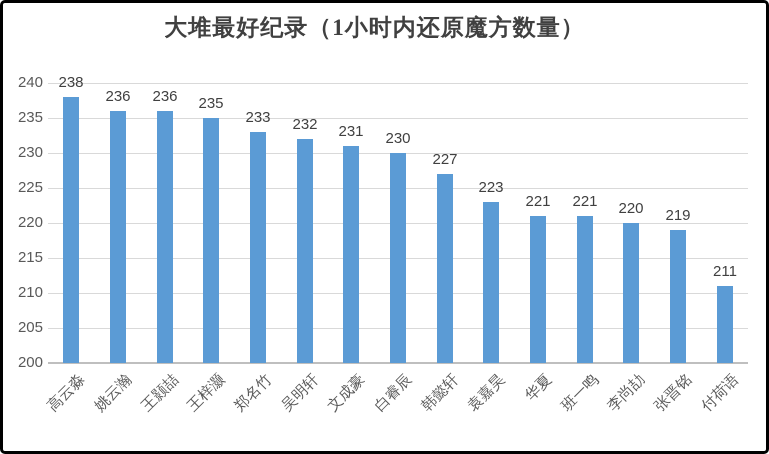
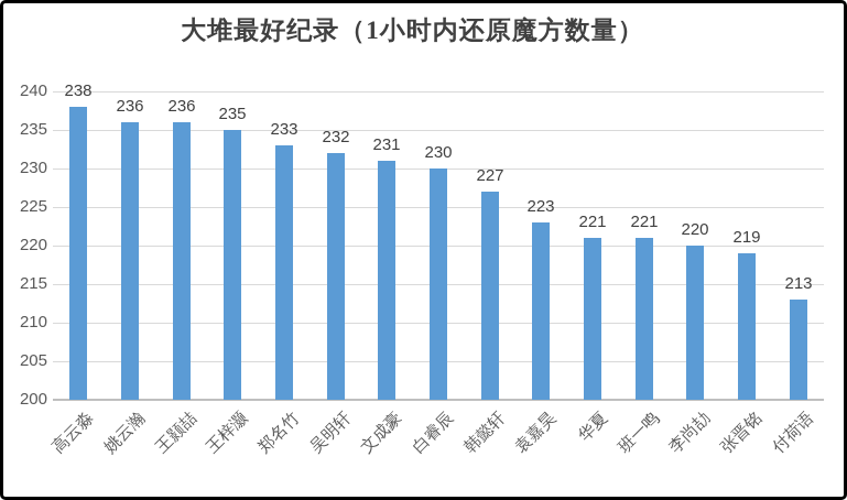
付荷语: 211 -> 213
